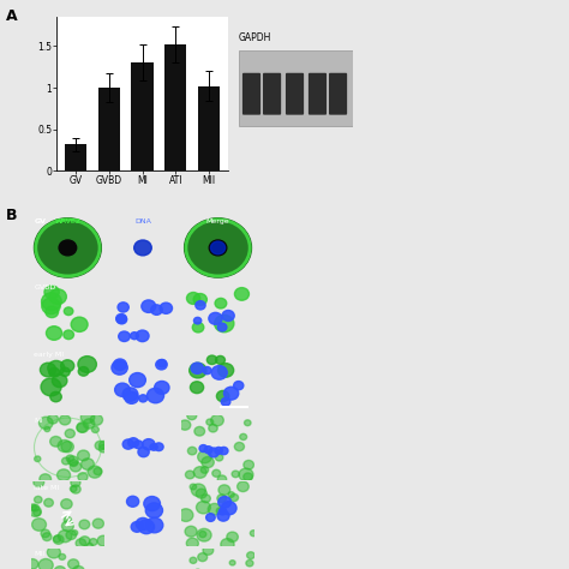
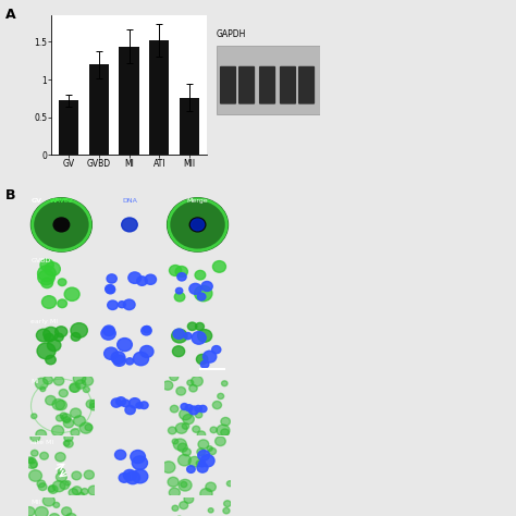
GV: 0.32 -> 0.72
GVBD: 1.00 -> 1.20
MI: 1.30 -> 1.44
MII: 1.02 -> 0.76
